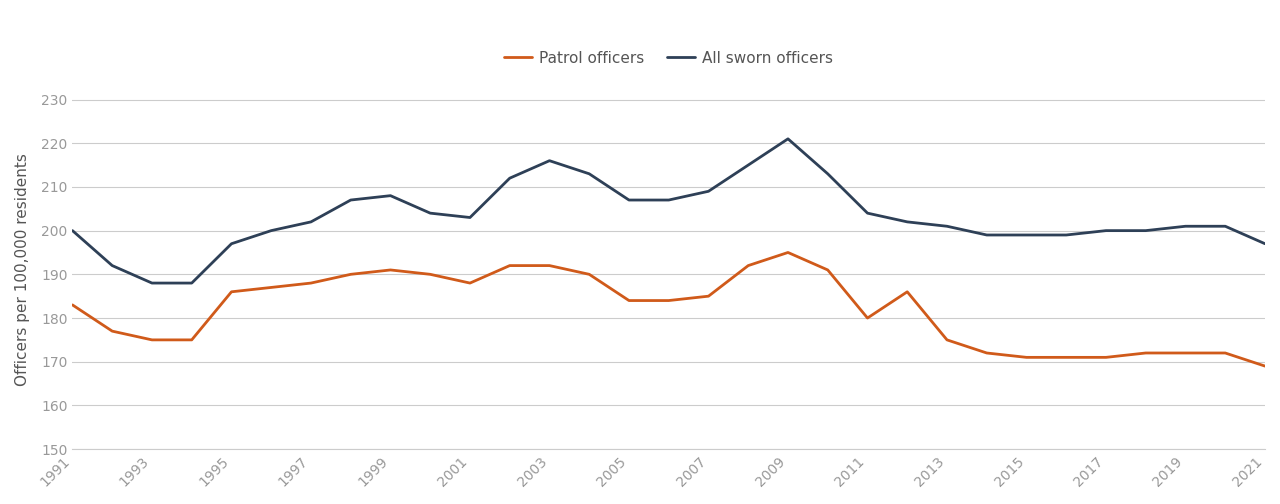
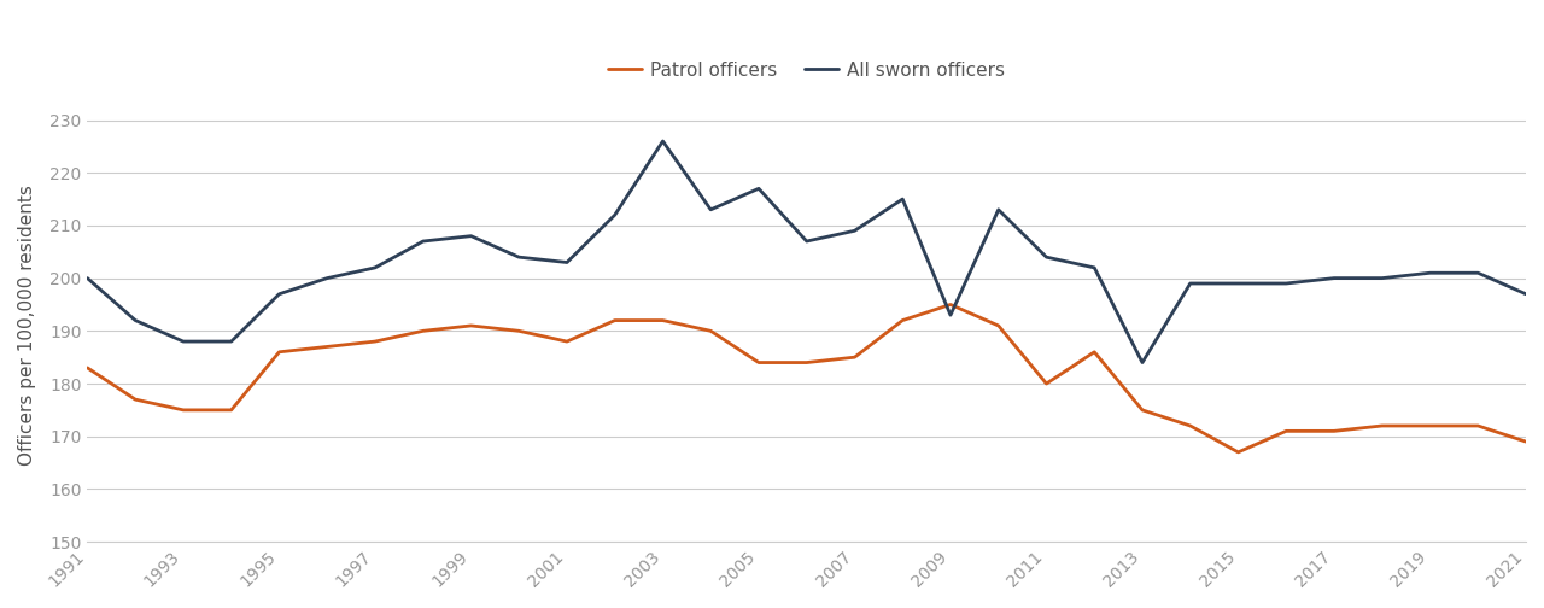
All sworn officers/2003: 216 -> 226
All sworn officers/2005: 207 -> 217
All sworn officers/2009: 221 -> 193
All sworn officers/2013: 201 -> 184
Patrol officers/2015: 171 -> 167
